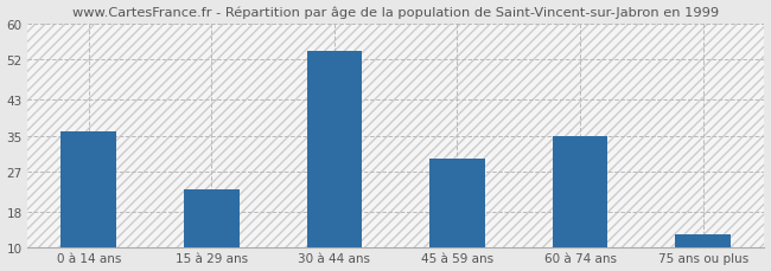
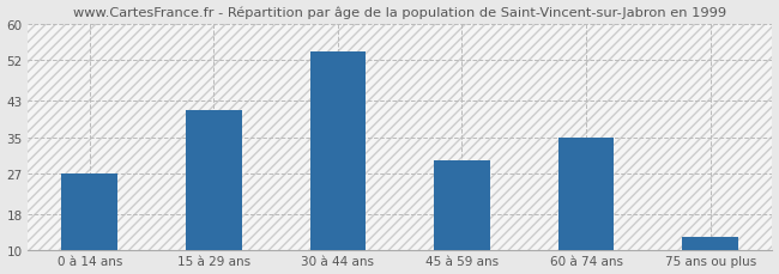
0 à 14 ans: 36 -> 27
15 à 29 ans: 23 -> 41
